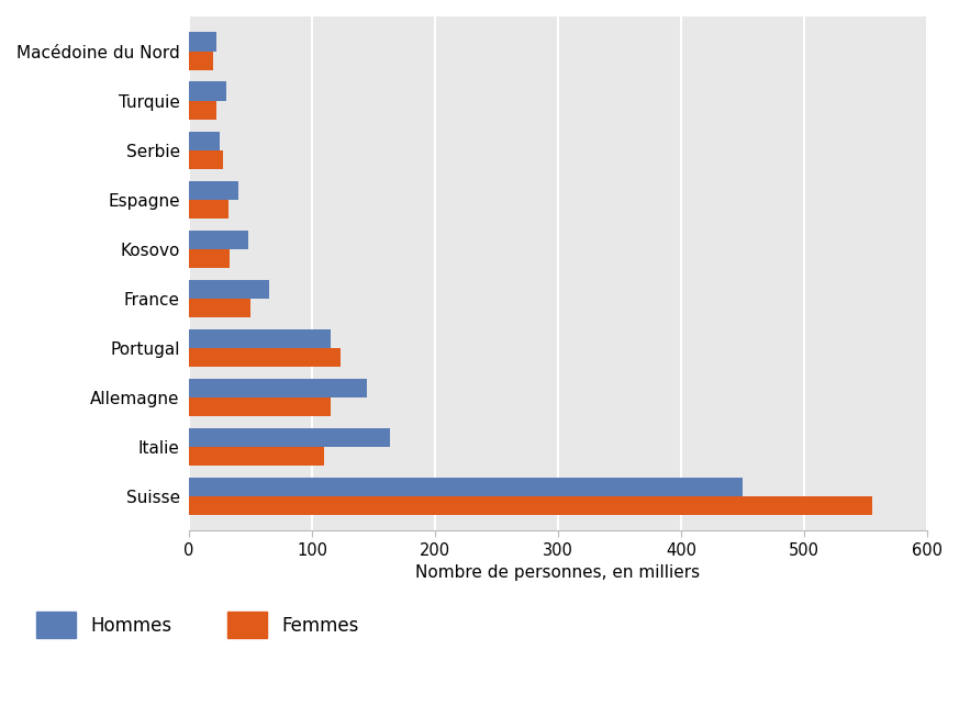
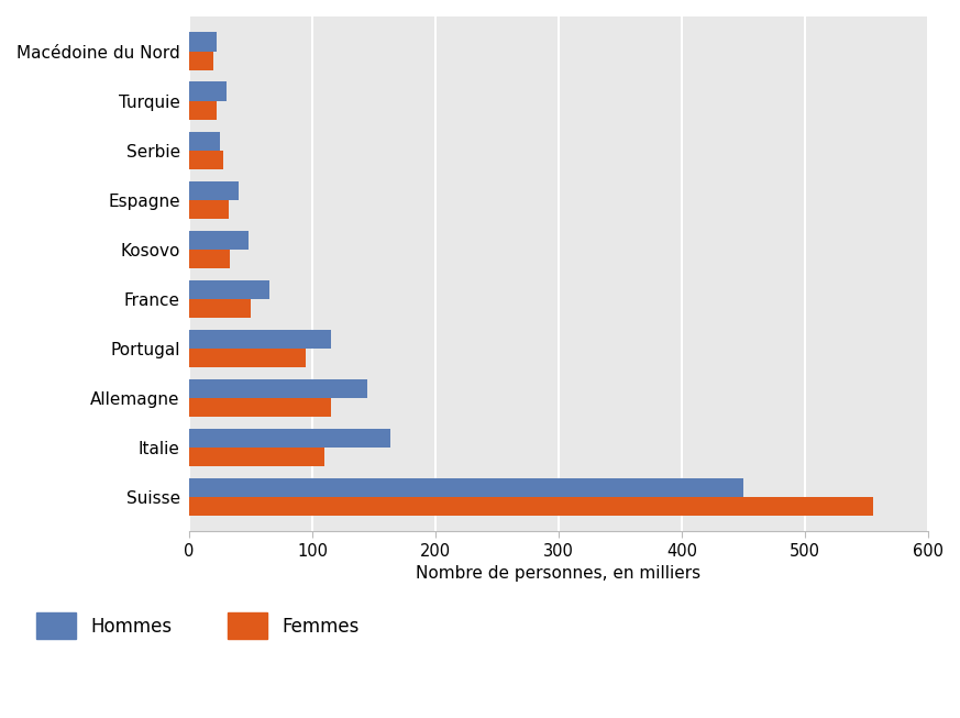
Femmes/Portugal: 123 -> 95
